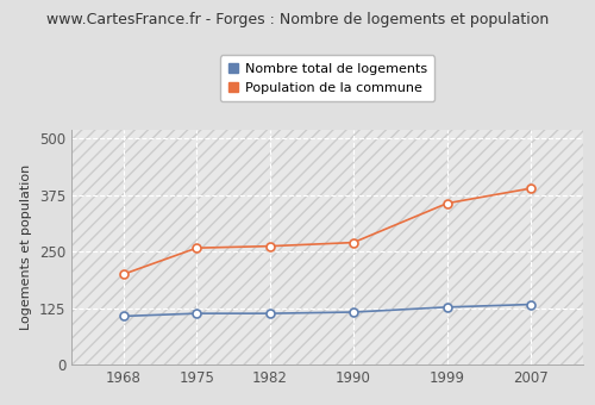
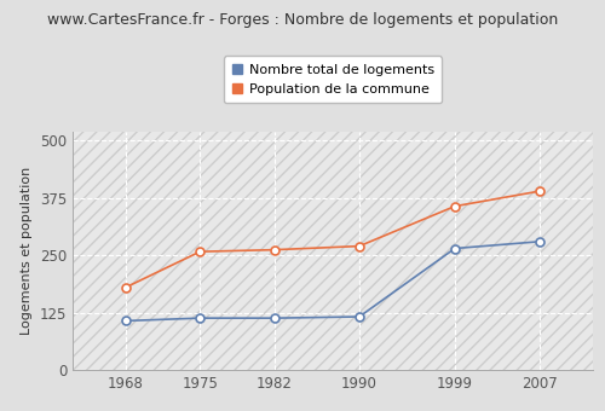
Population de la commune/1968: 200 -> 180
Nombre total de logements/1999: 127 -> 265
Nombre total de logements/2007: 133 -> 280
